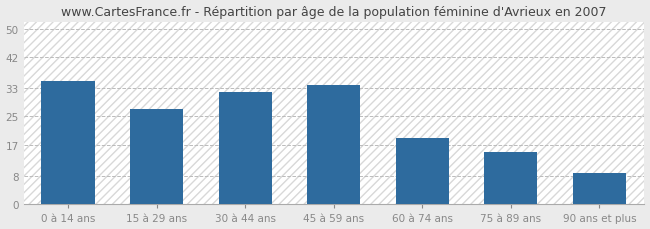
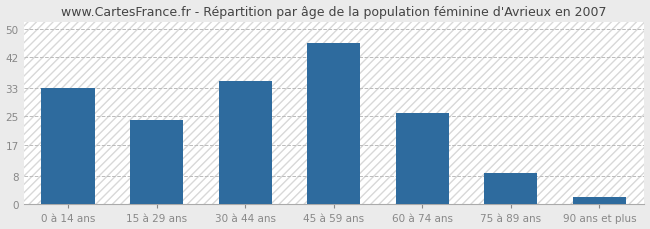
0 à 14 ans: 35 -> 33
15 à 29 ans: 27 -> 24
30 à 44 ans: 32 -> 35
45 à 59 ans: 34 -> 46
60 à 74 ans: 19 -> 26
75 à 89 ans: 15 -> 9
90 ans et plus: 9 -> 2
